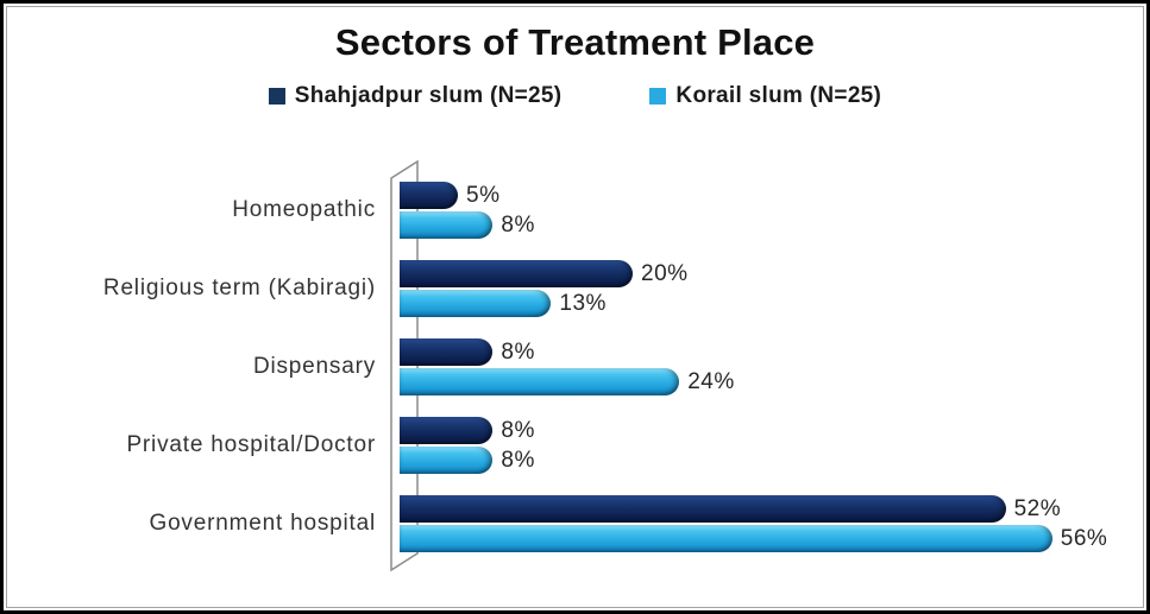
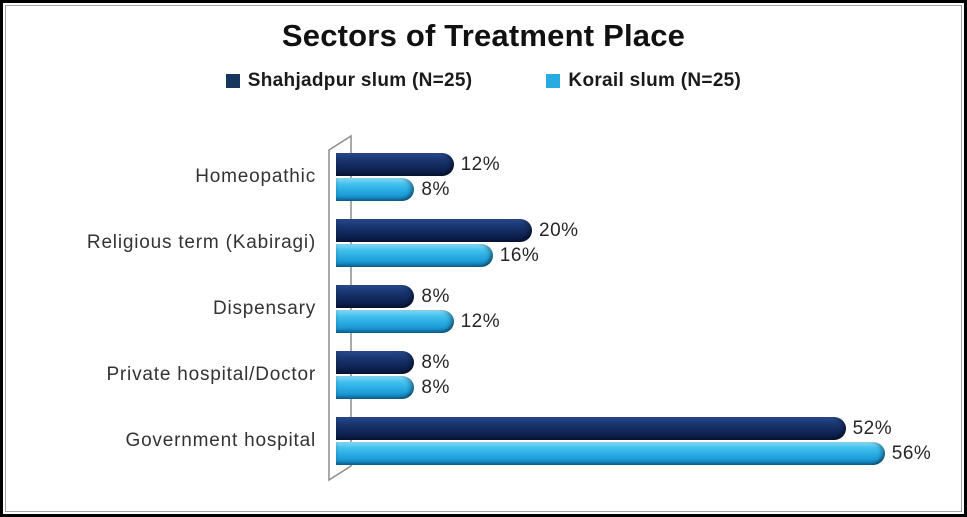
Shahjadpur slum (N=25)/Homeopathic: 5% -> 12%
Korail slum (N=25)/Religious term (Kabiragi): 13% -> 16%
Korail slum (N=25)/Dispensary: 24% -> 12%
